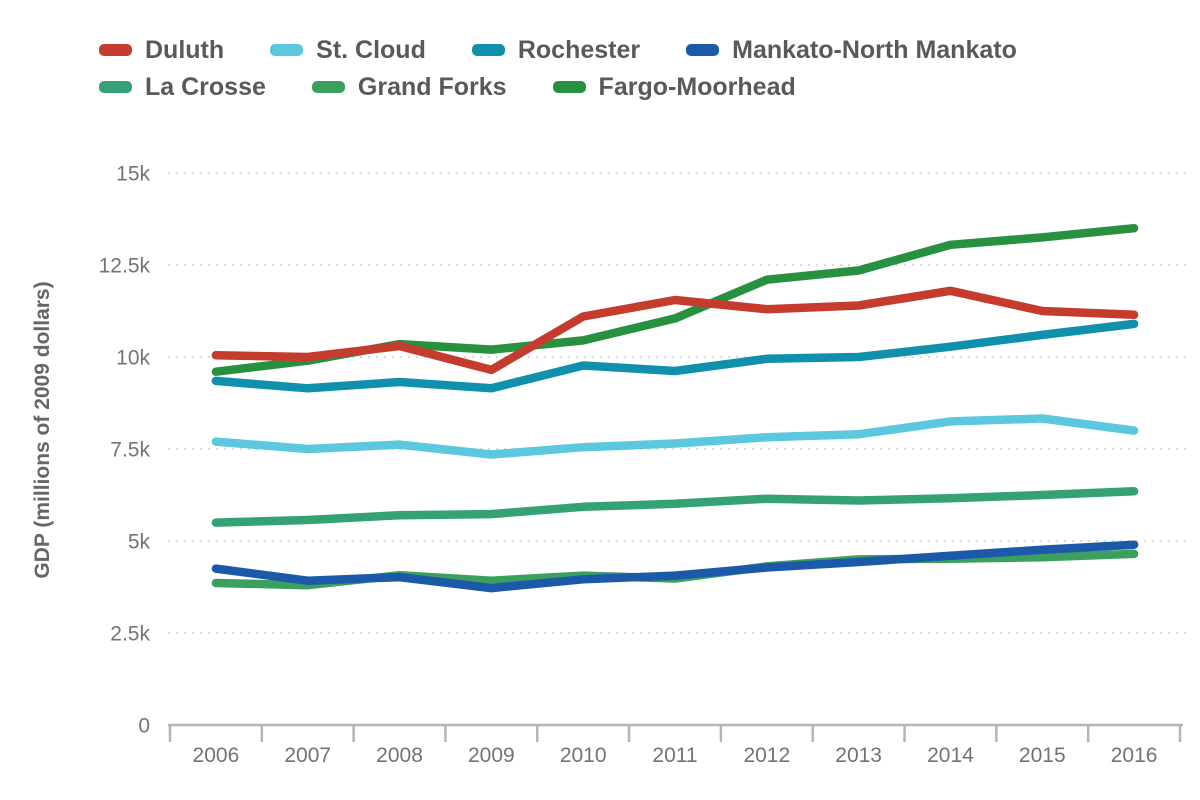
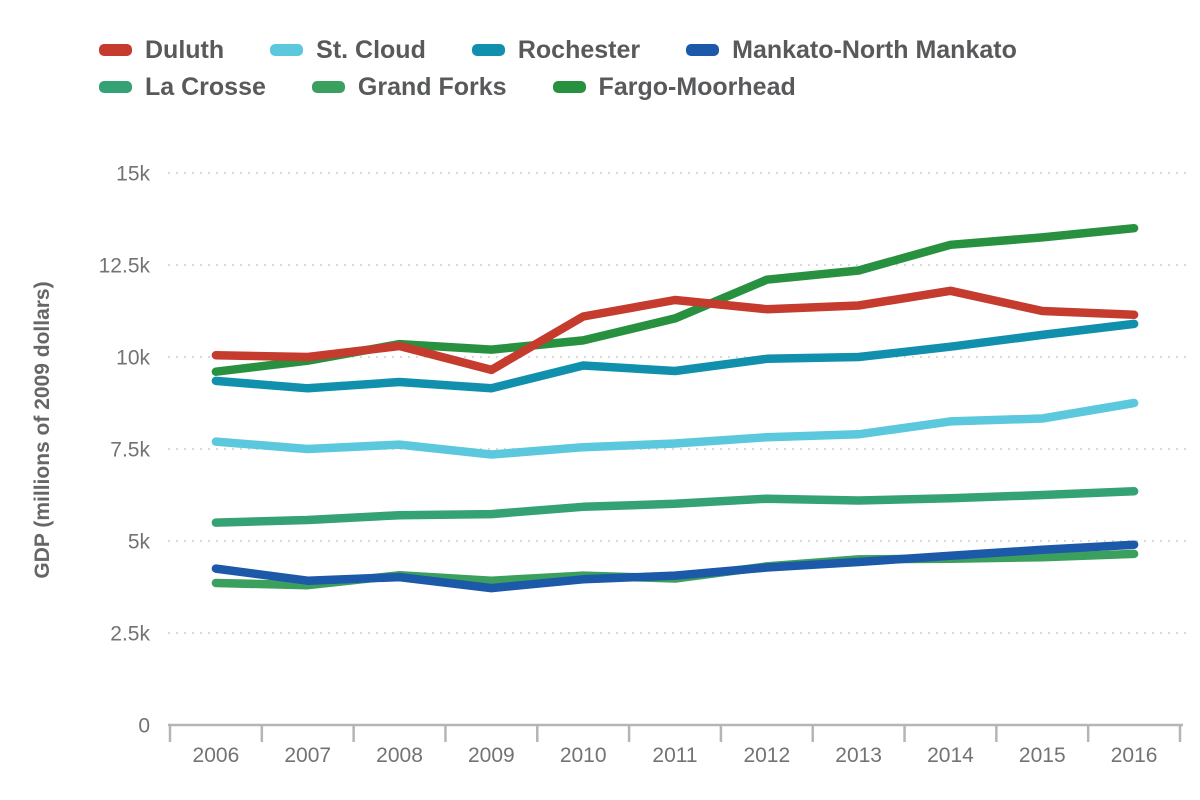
St. Cloud/2016: 8.0k -> 8.8k
